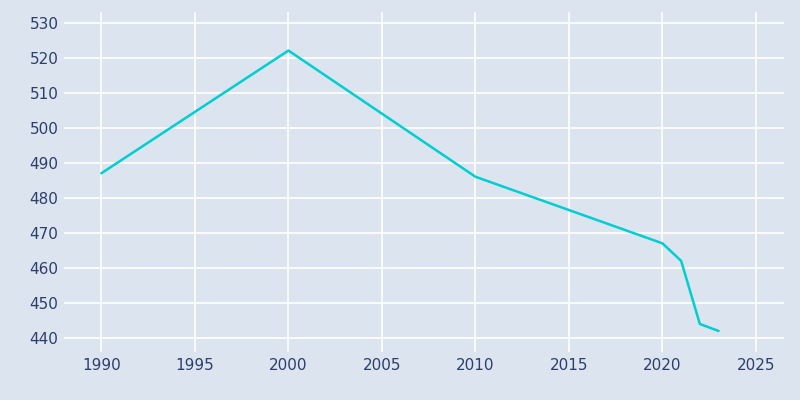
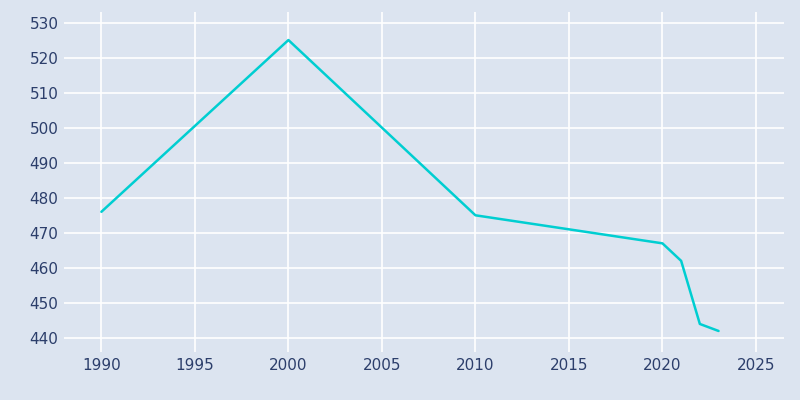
1990: 487 -> 476
2000: 522 -> 525
2010: 486 -> 475
